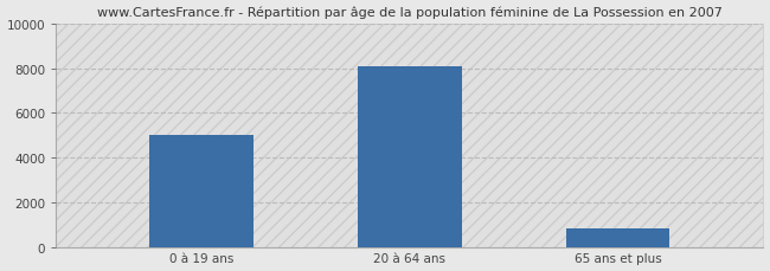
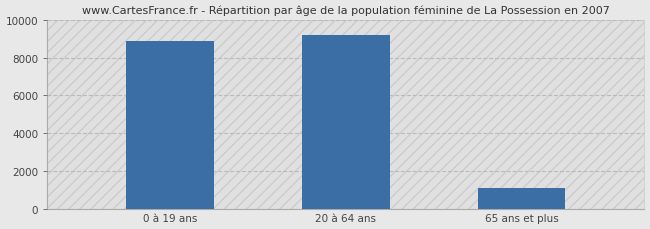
0 à 19 ans: 5000 -> 8900
20 à 64 ans: 8100 -> 9200
65 ans et plus: 800 -> 1100
